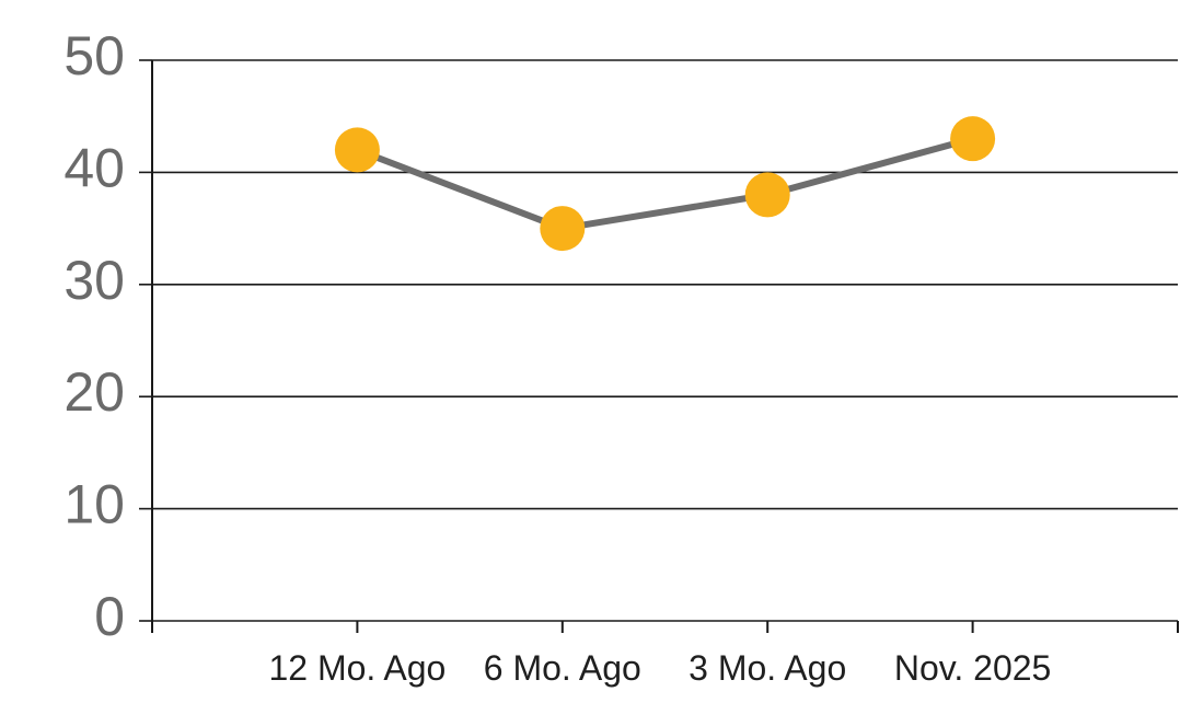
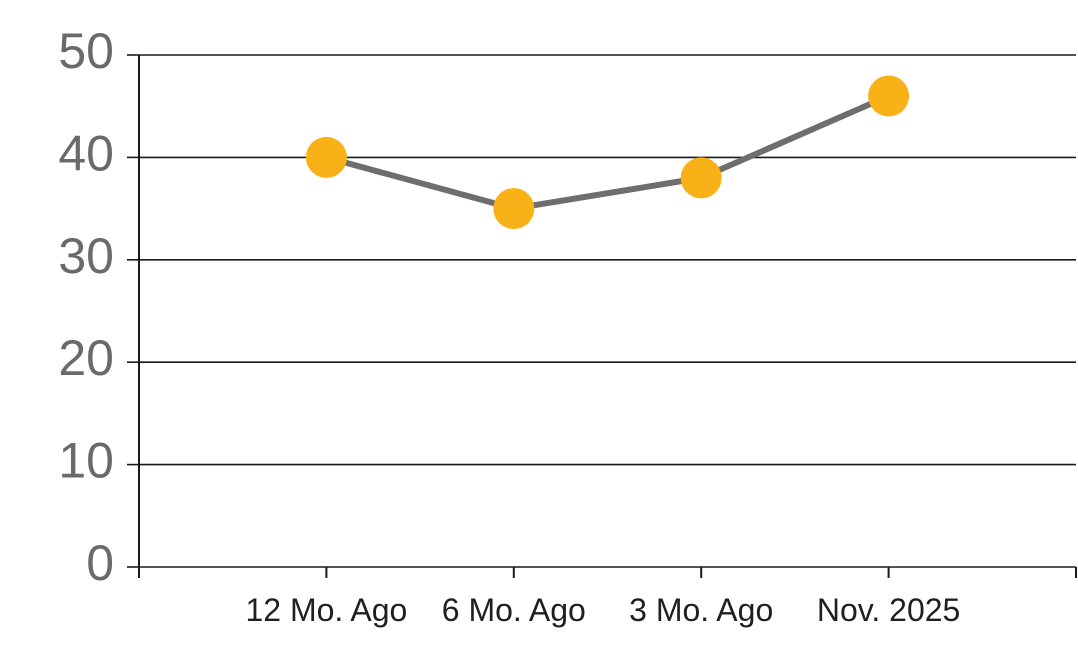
12 Mo. Ago: 42 -> 40
Nov. 2025: 43 -> 46
